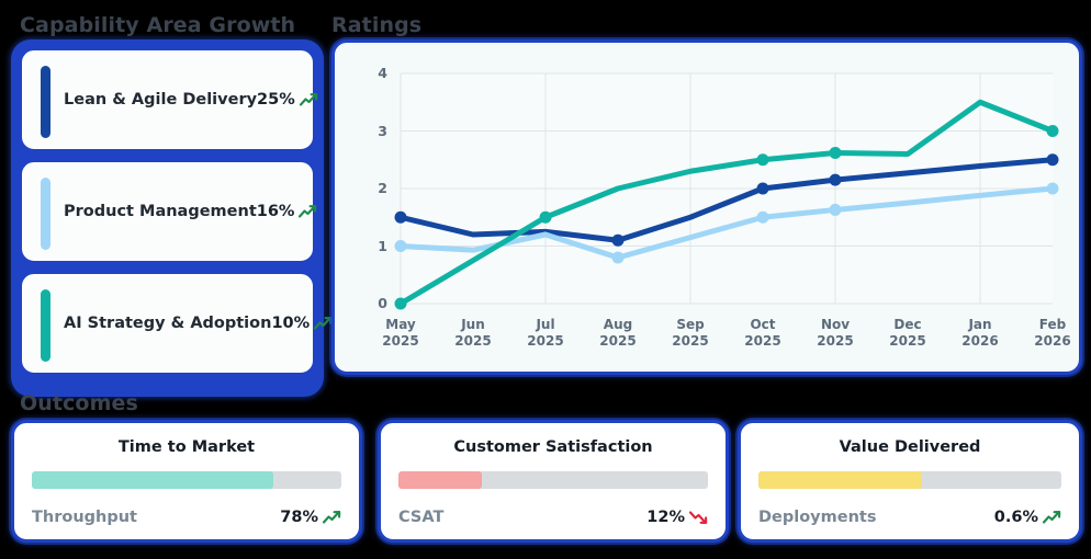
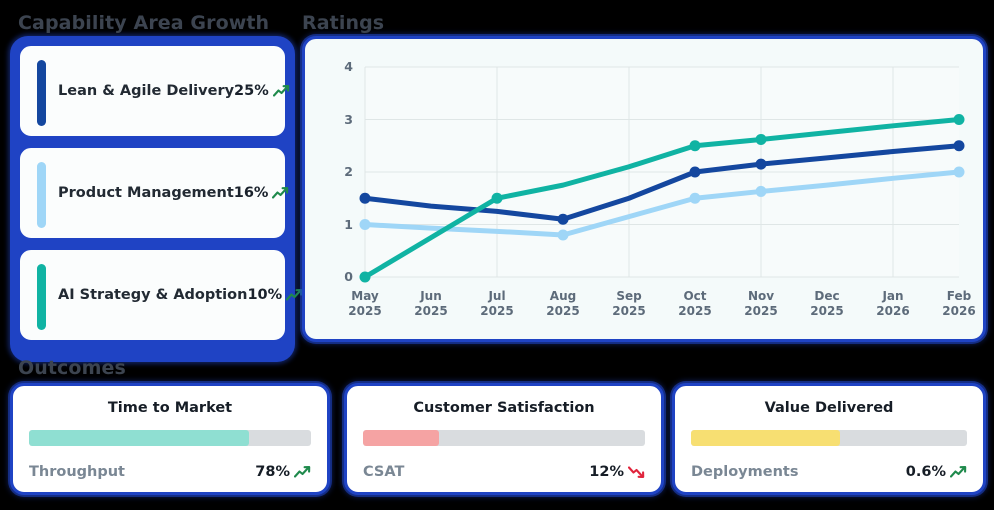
Lean & Agile Delivery/Jun 2025: 1.2 -> 1.4
Product Management/Jul 2025: 1.2 -> 0.9
AI Strategy & Adoption/Aug 2025: 2.0 -> 1.8
AI Strategy & Adoption/Sep 2025: 2.3 -> 2.1
AI Strategy & Adoption/Dec 2025: 2.6 -> 2.8
AI Strategy & Adoption/Jan 2026: 3.5 -> 2.9
